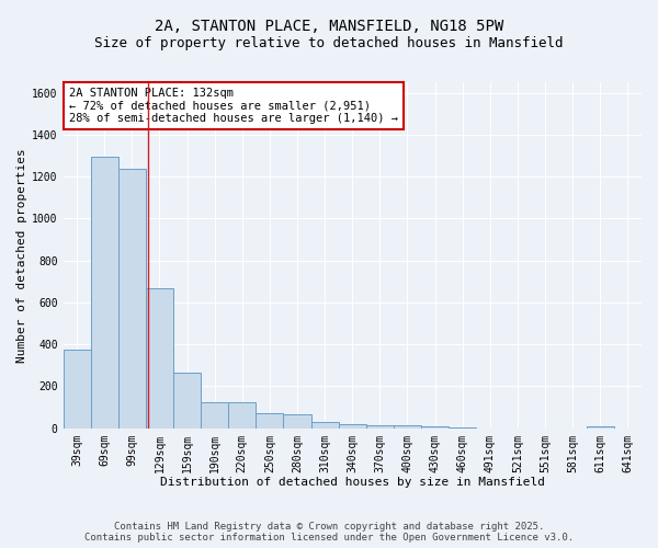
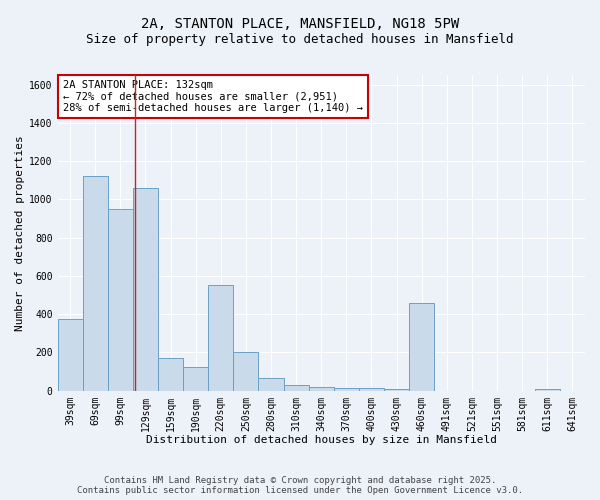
69sqm: 1300 -> 1120
99sqm: 1240 -> 950
129sqm: 670 -> 1060
159sqm: 260 -> 170
220sqm: 120 -> 550
250sqm: 70 -> 200
460sqm: 0 -> 460
